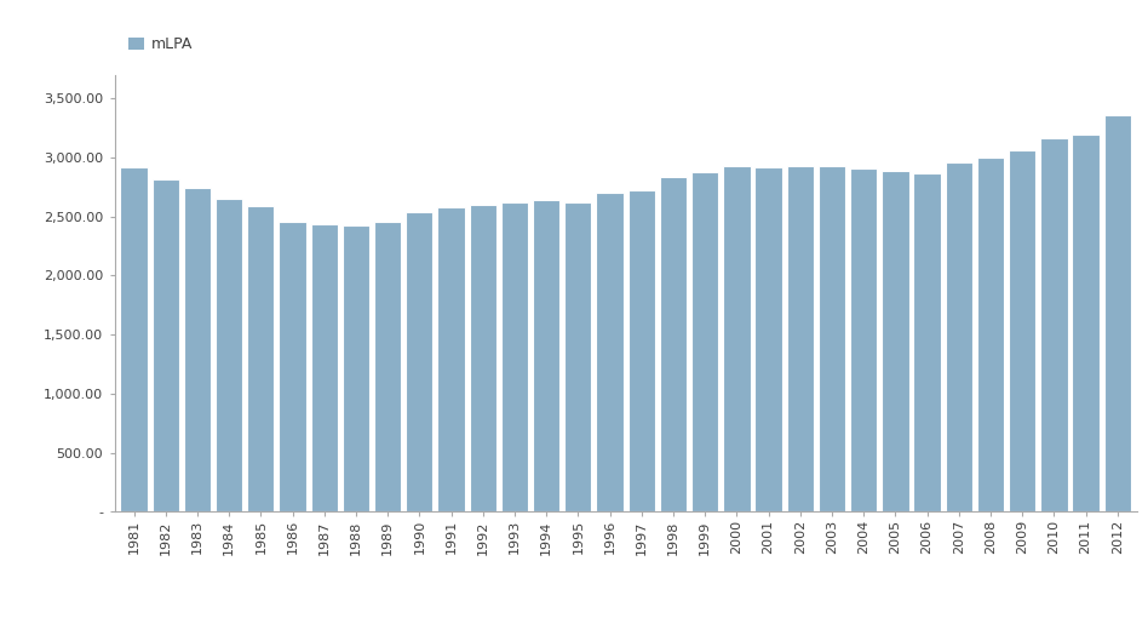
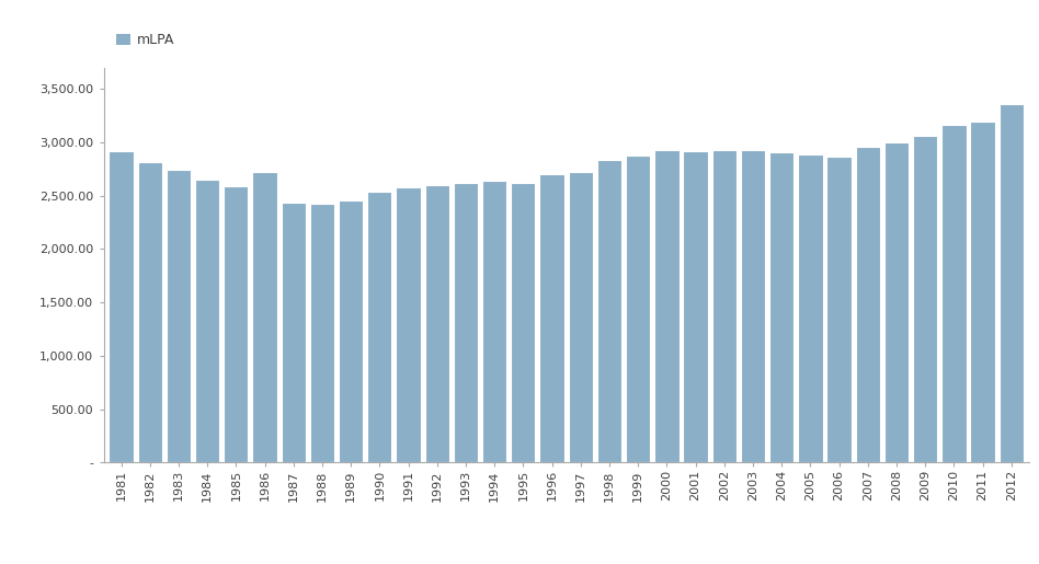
1986: 2,460 -> 2,720
